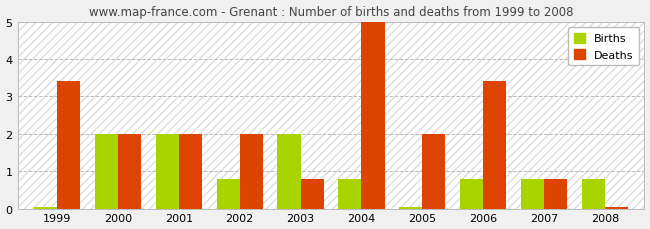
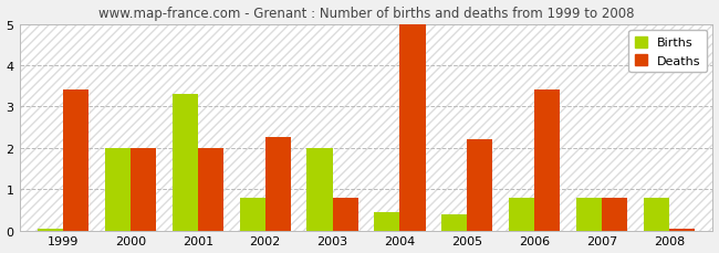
Births/2001: 2.00 -> 3.30
Deaths/2002: 2.00 -> 2.25
Births/2004: 0.80 -> 0.45
Births/2005: 0.05 -> 0.40
Deaths/2005: 2.00 -> 2.20
